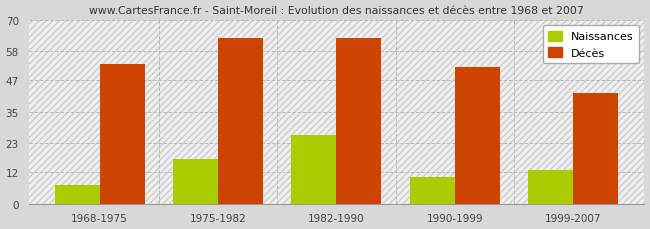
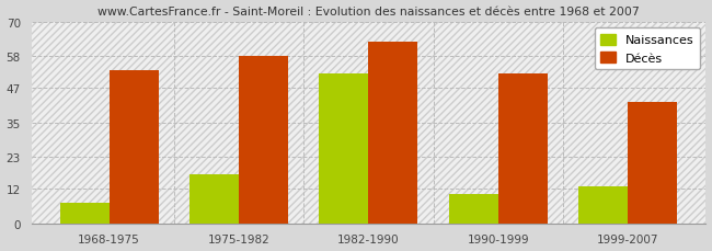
Décès/1975-1982: 63 -> 58
Naissances/1982-1990: 26 -> 52
